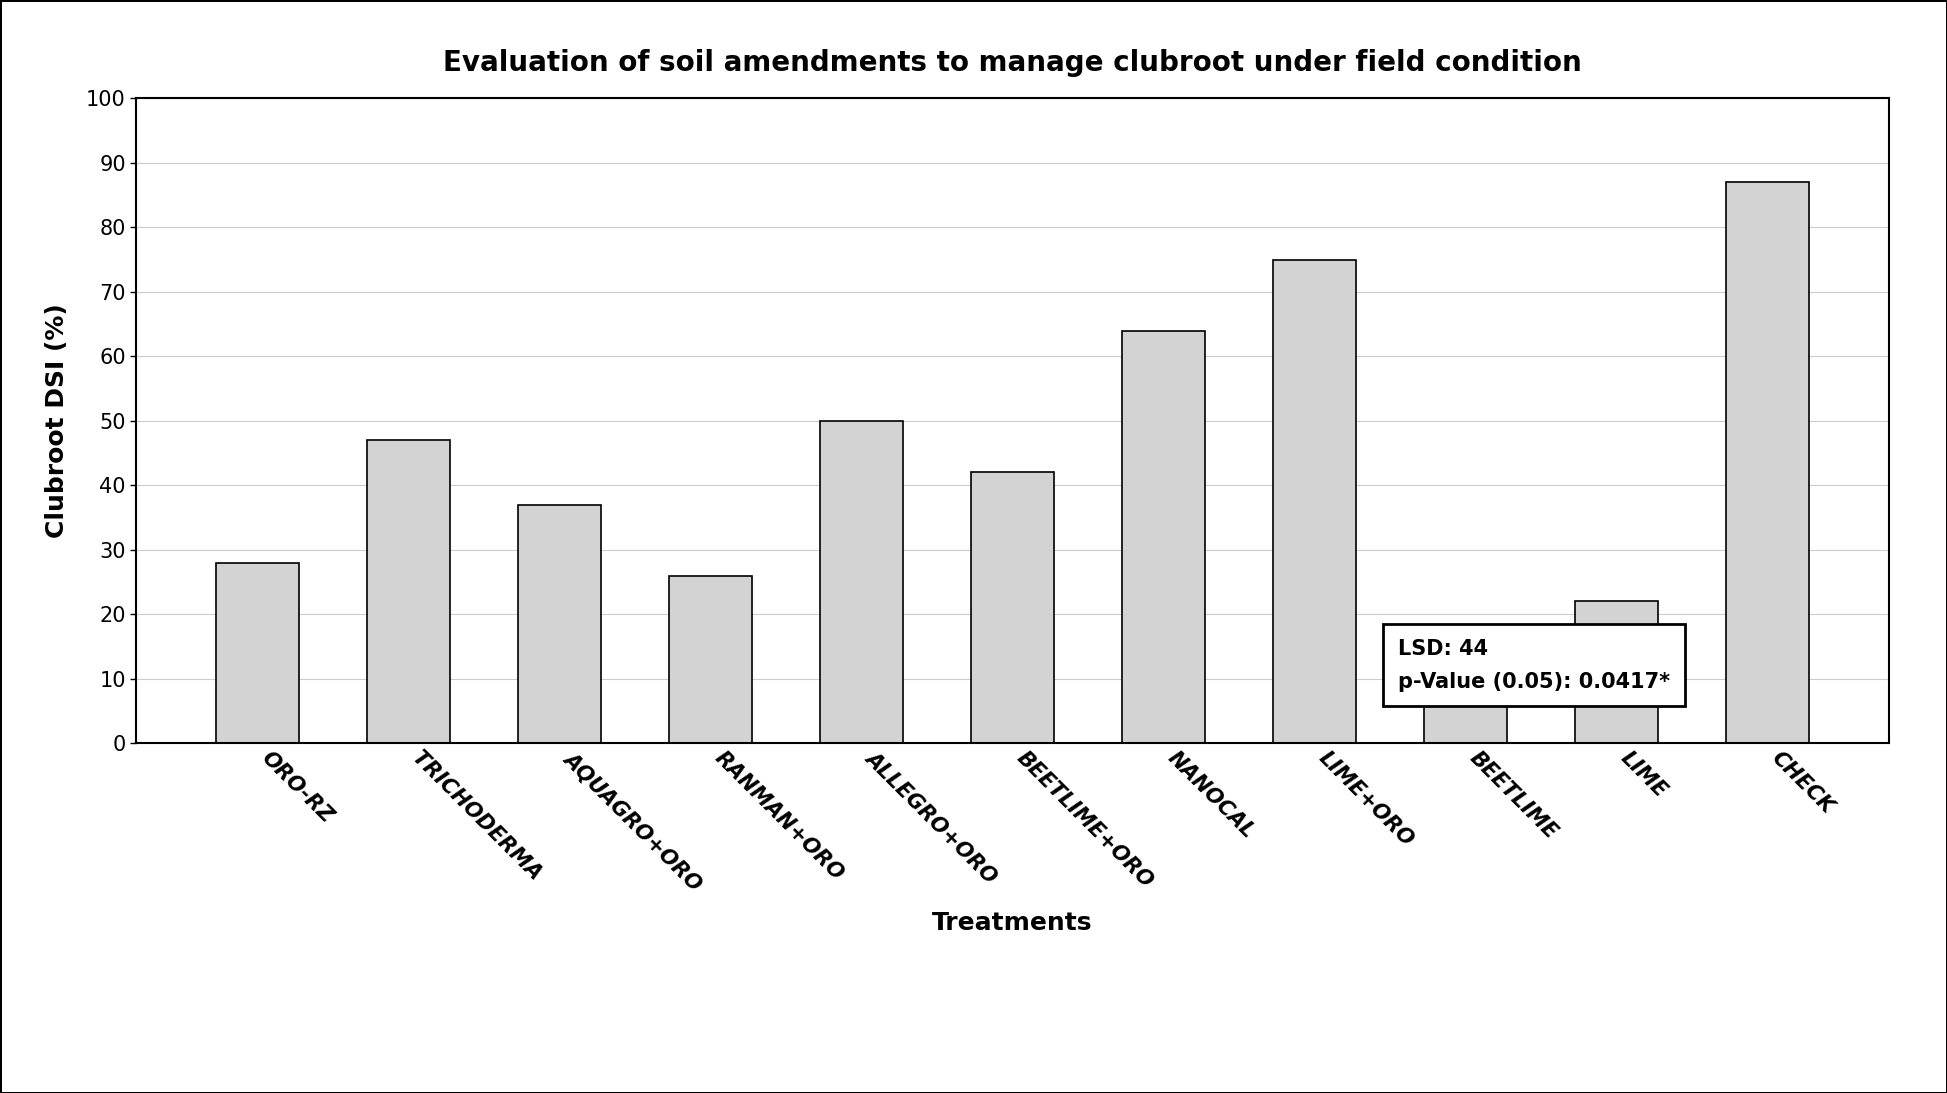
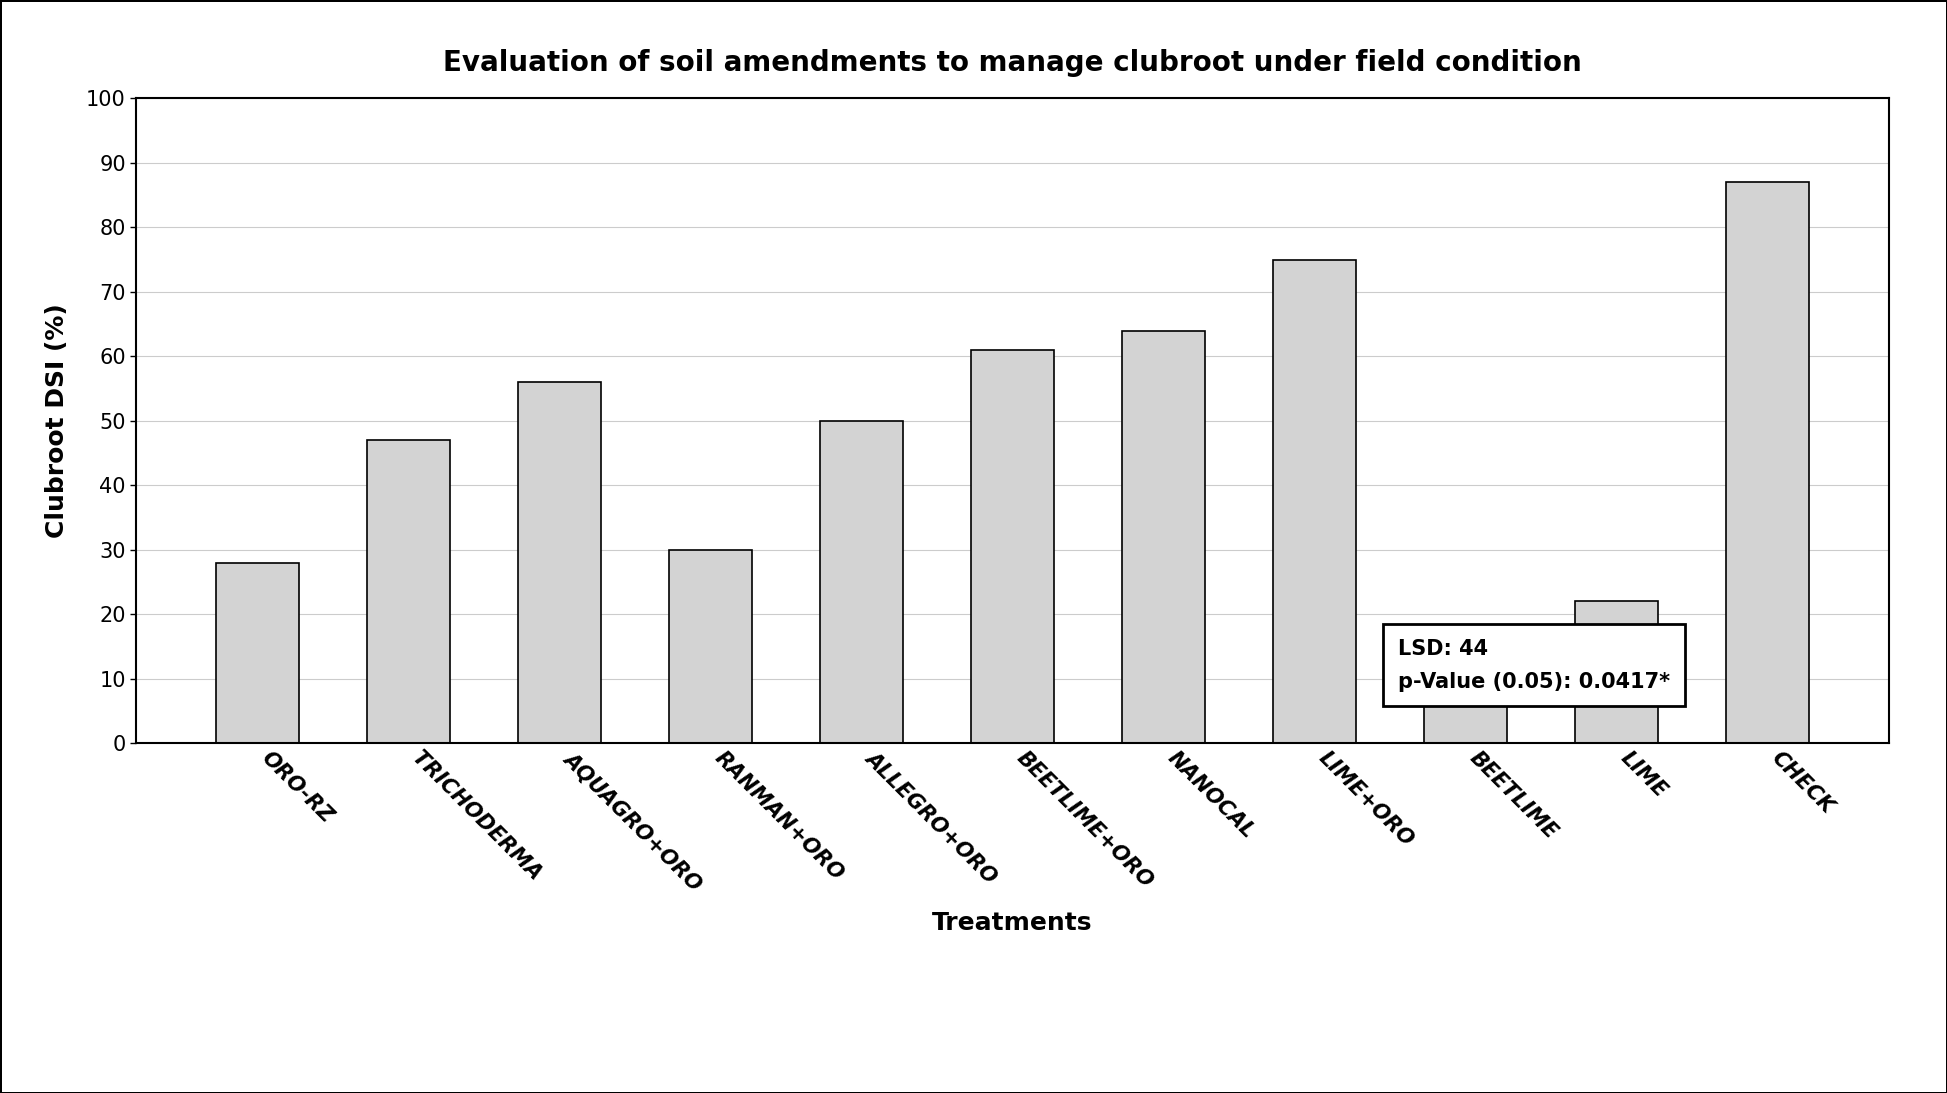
AQUAGRO+ORO: 37 -> 56
RANMAN+ORO: 26 -> 30
BEETLIME+ORO: 42 -> 61
